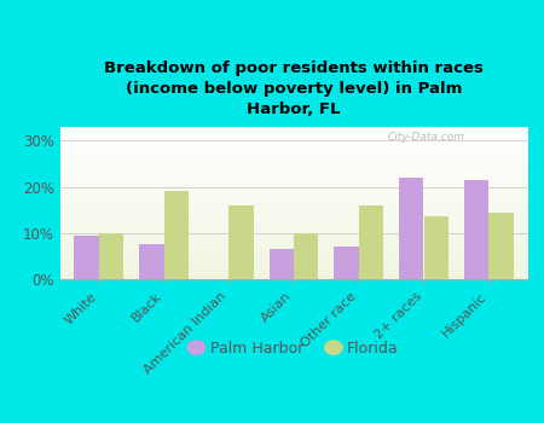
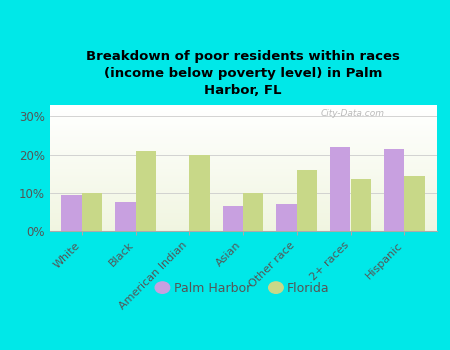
Florida/Black: 19.0% -> 21.0%
Florida/American Indian: 16.0% -> 20.0%
